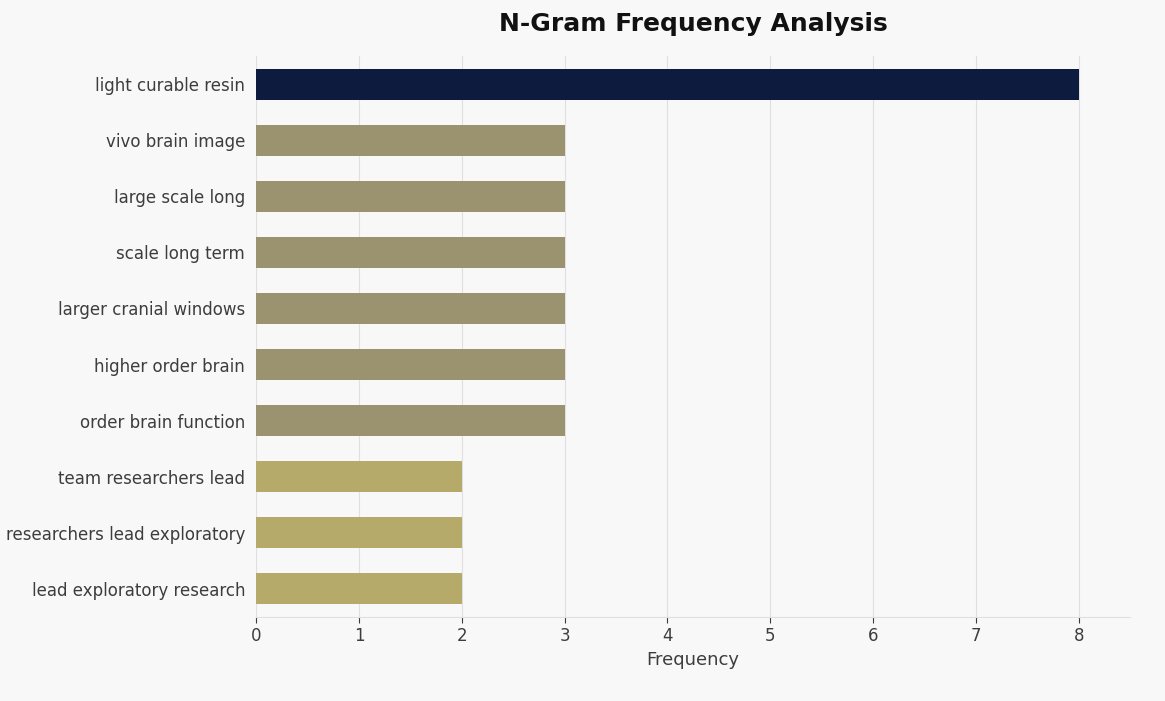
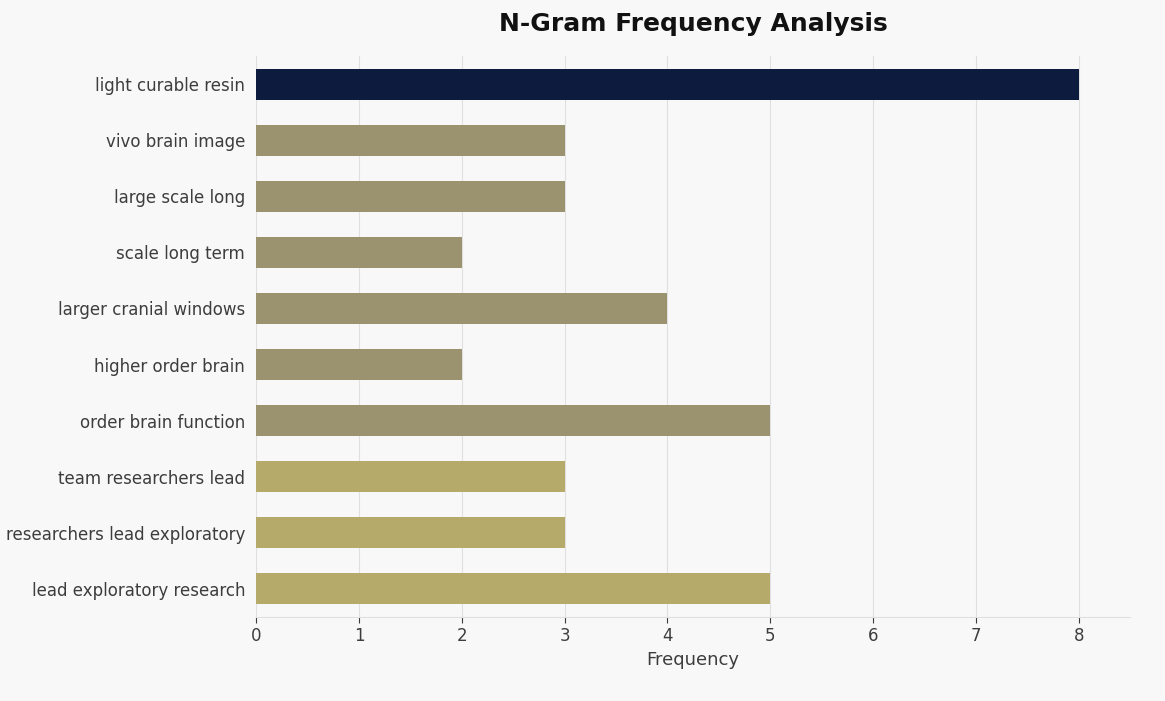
scale long term: 3 -> 2
larger cranial windows: 3 -> 4
higher order brain: 3 -> 2
order brain function: 3 -> 5
team researchers lead: 2 -> 3
researchers lead exploratory: 2 -> 3
lead exploratory research: 2 -> 5
